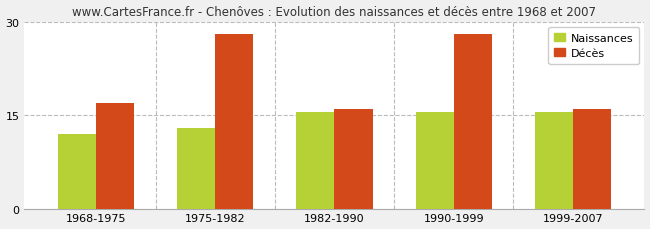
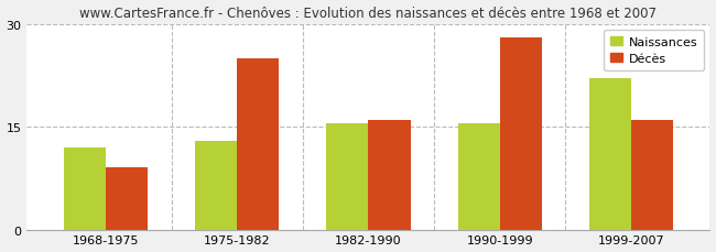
Décès/1968-1975: 17 -> 9
Décès/1975-1982: 28 -> 25
Naissances/1999-2007: 15.5 -> 22.0
